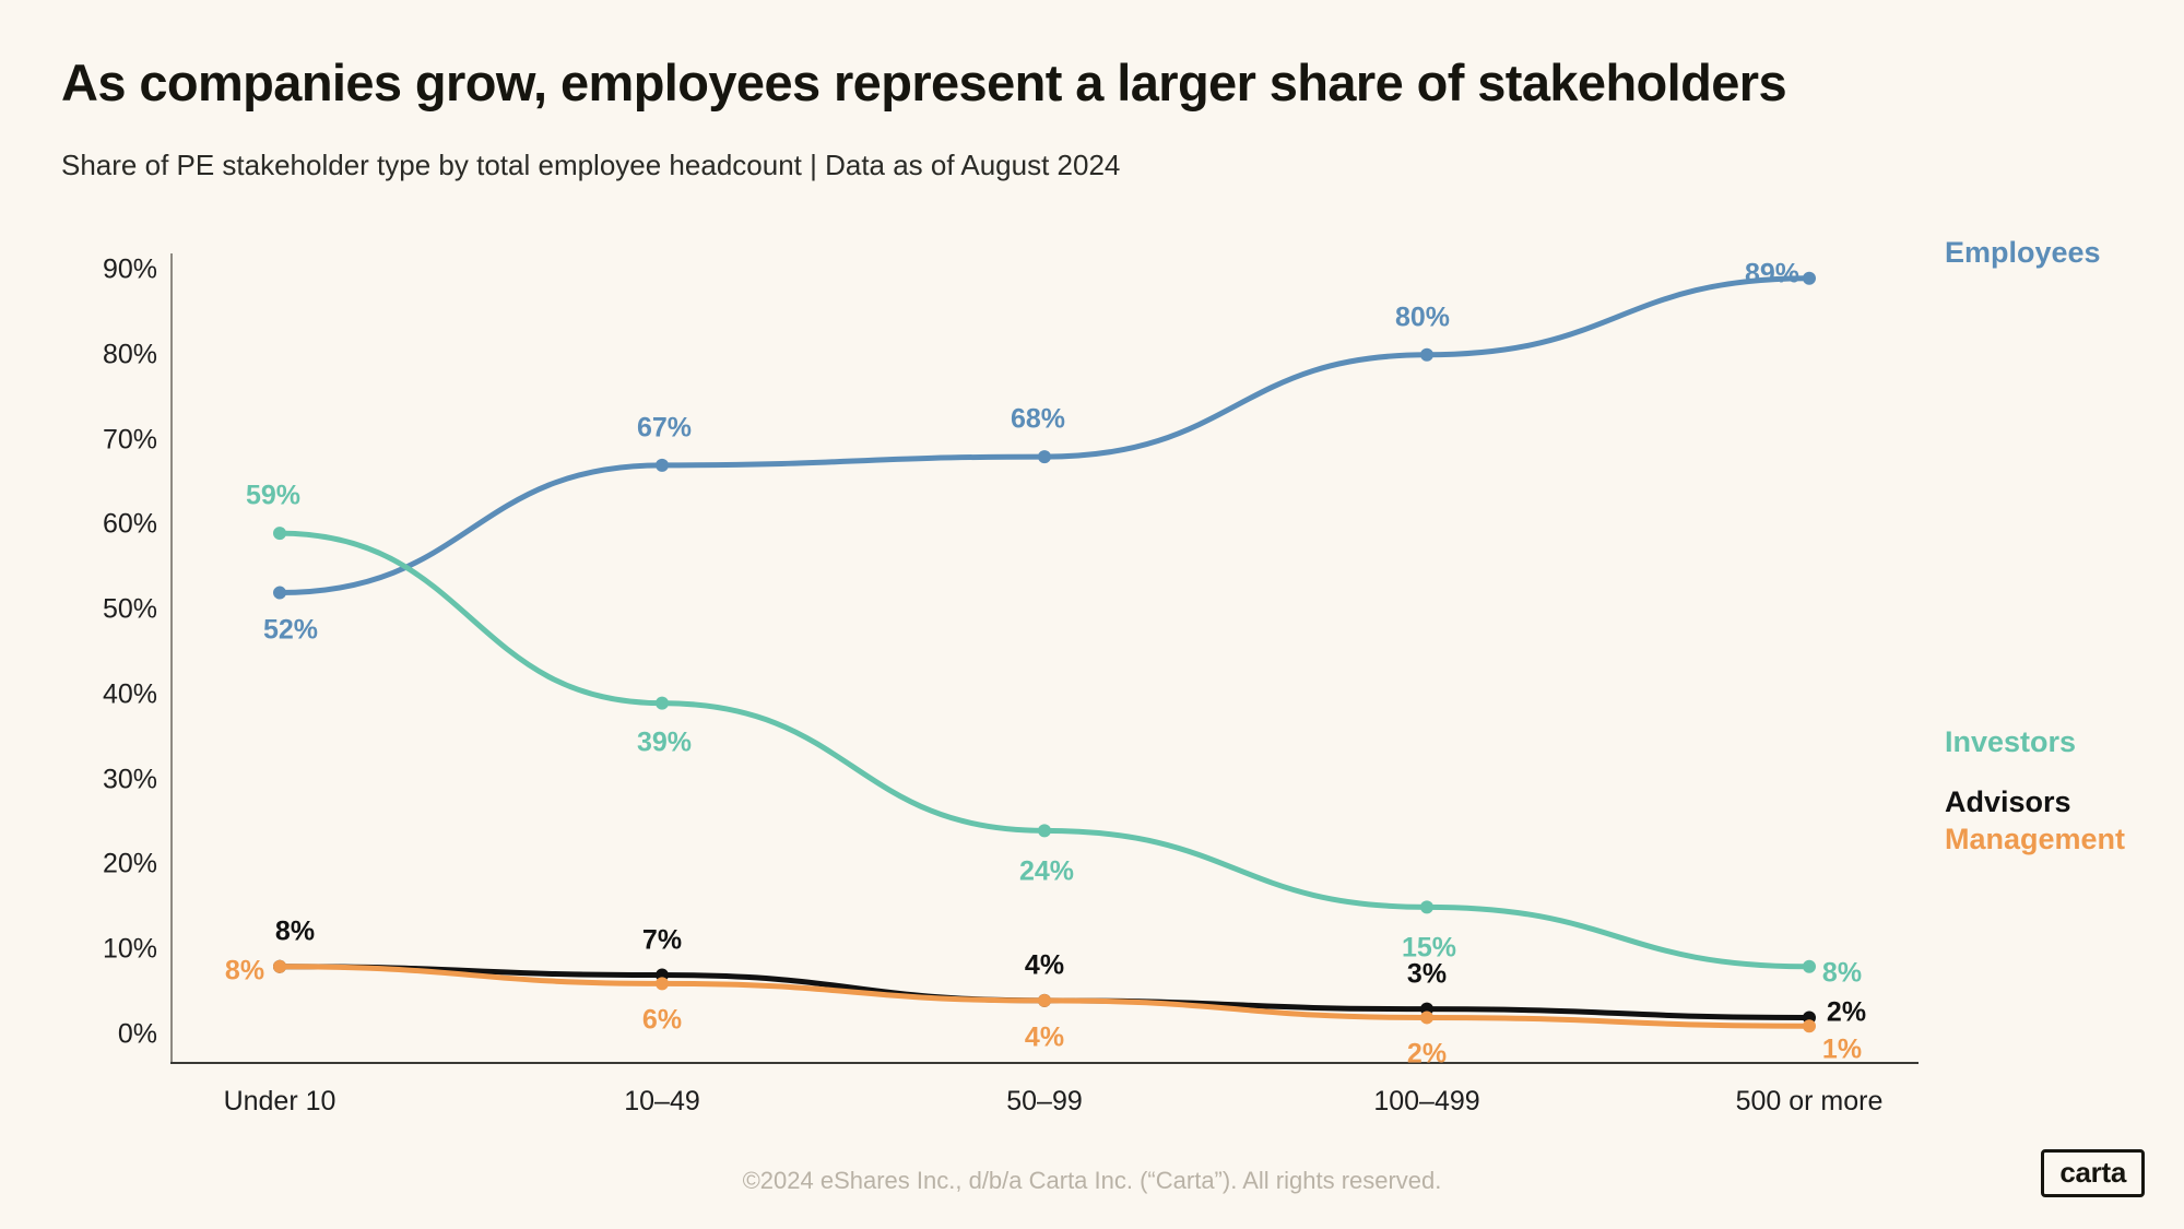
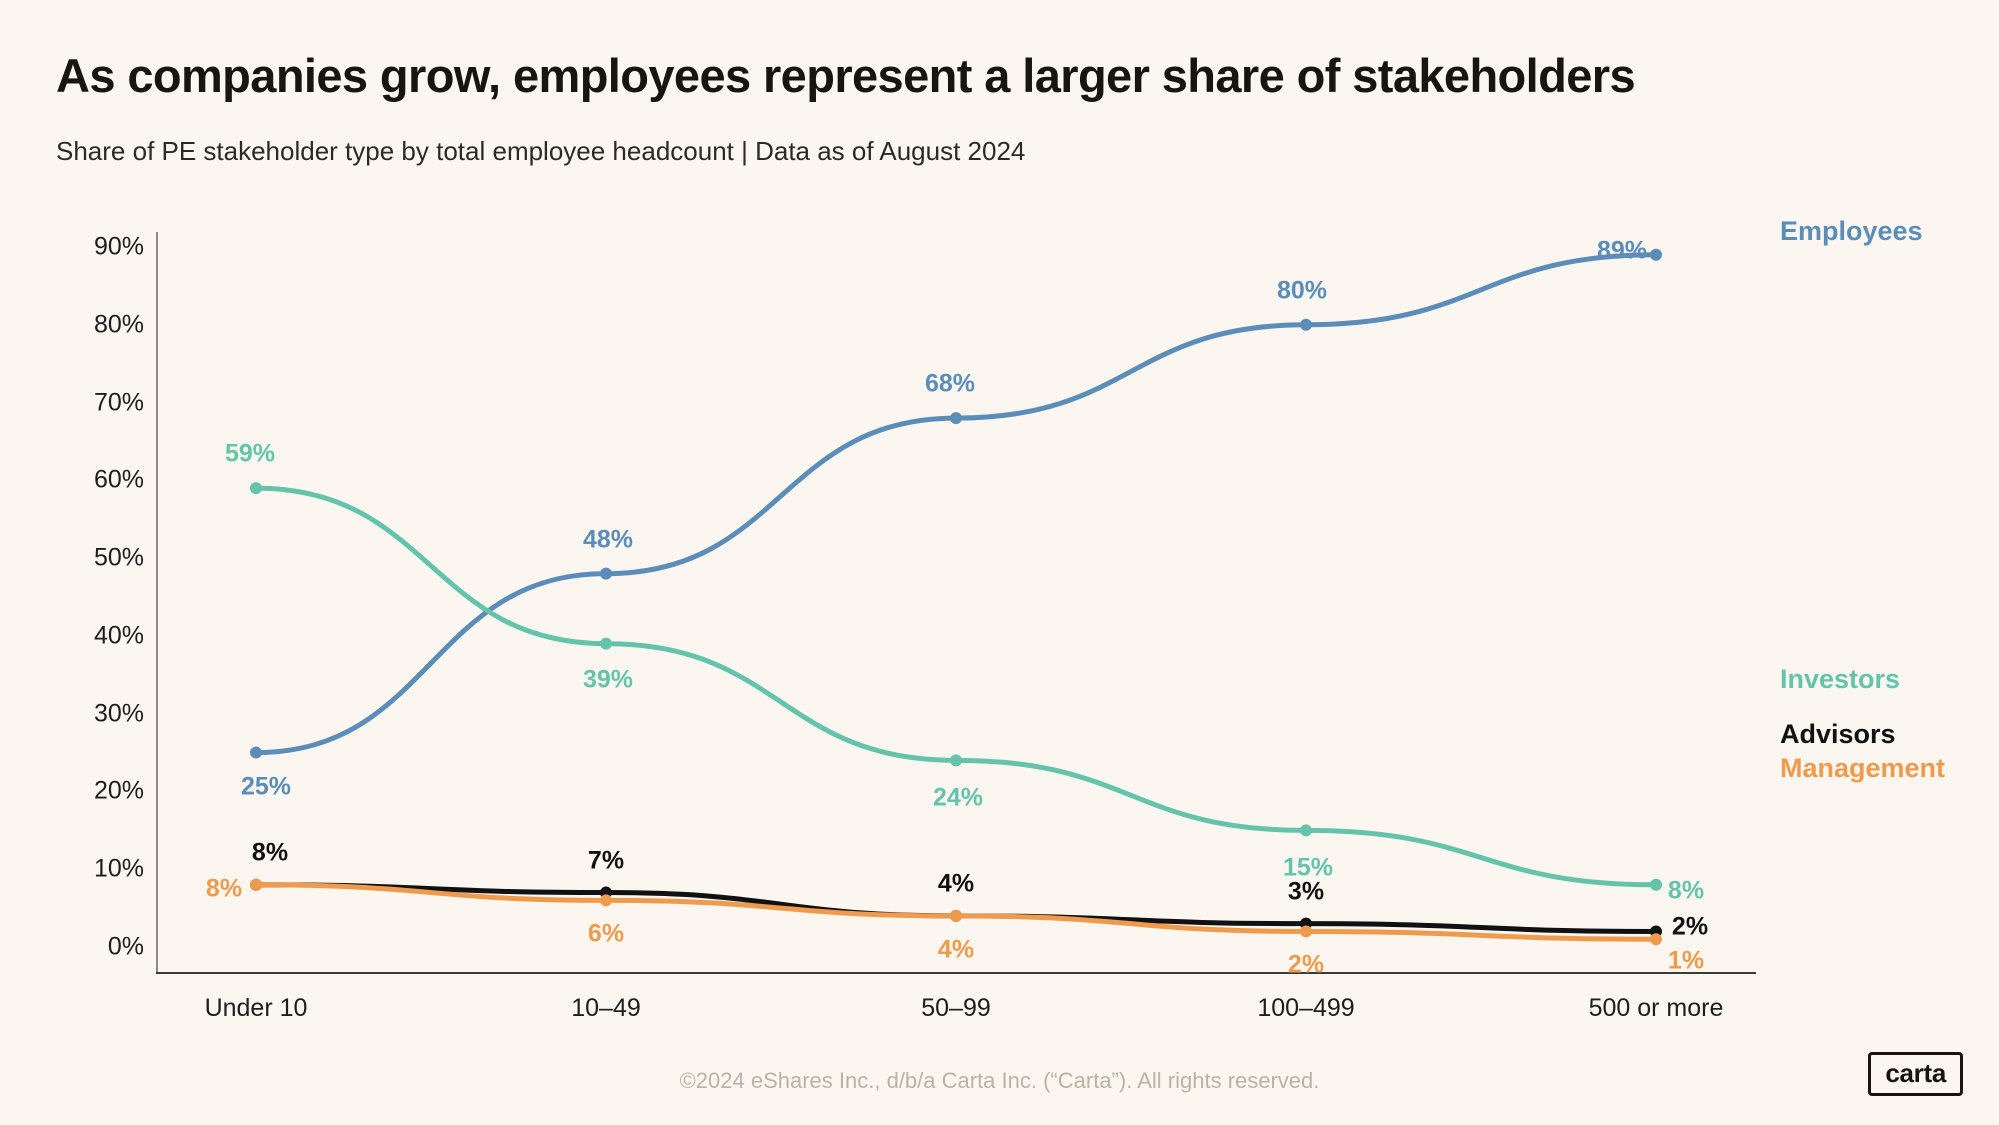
Employees/Under 10: 52% -> 25%
Employees/10–49: 67% -> 48%
